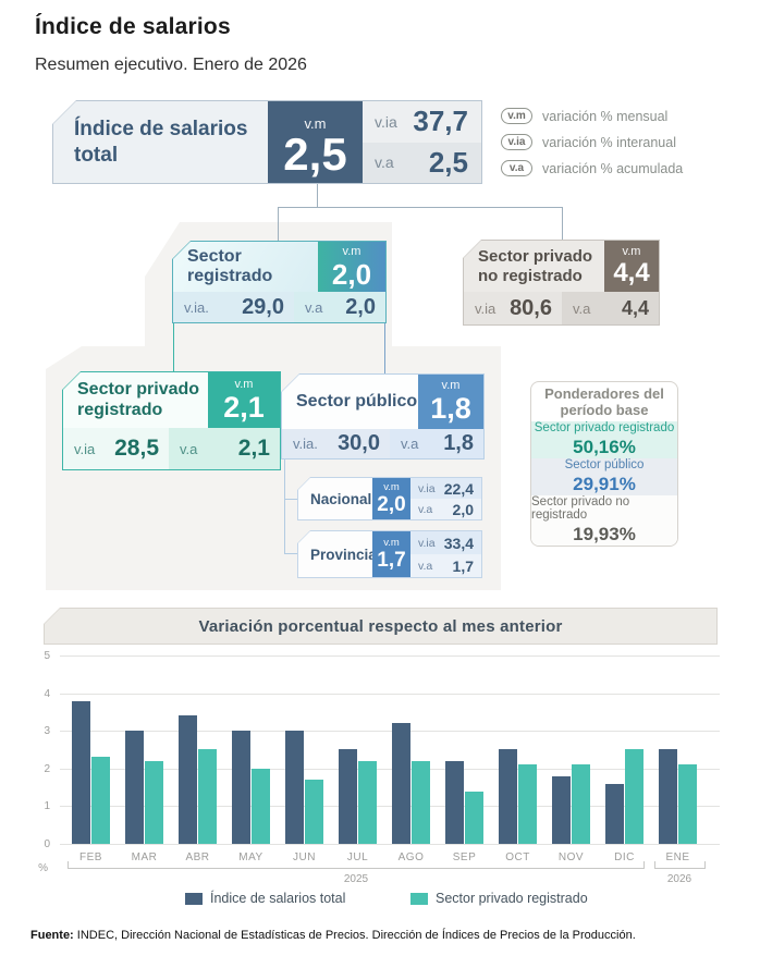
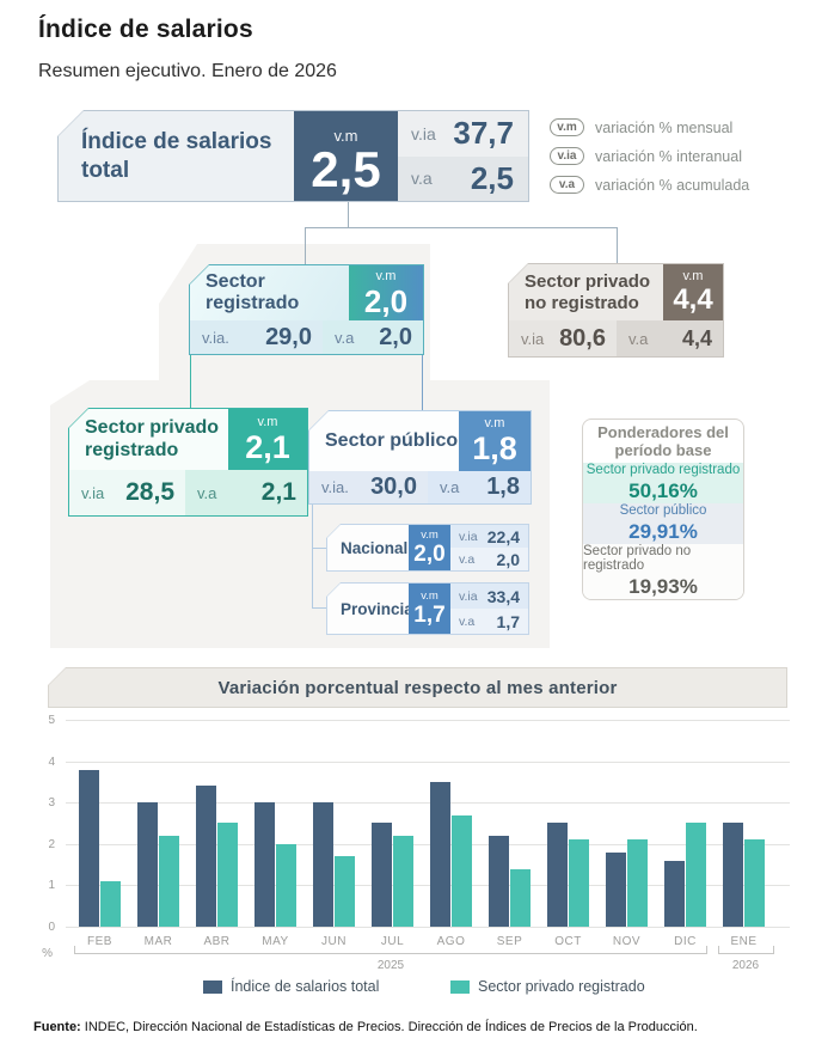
Sector privado registrado/FEB: 2.3 -> 1.1
Índice de salarios total/AGO: 3.2 -> 3.5
Sector privado registrado/AGO: 2.2 -> 2.7
